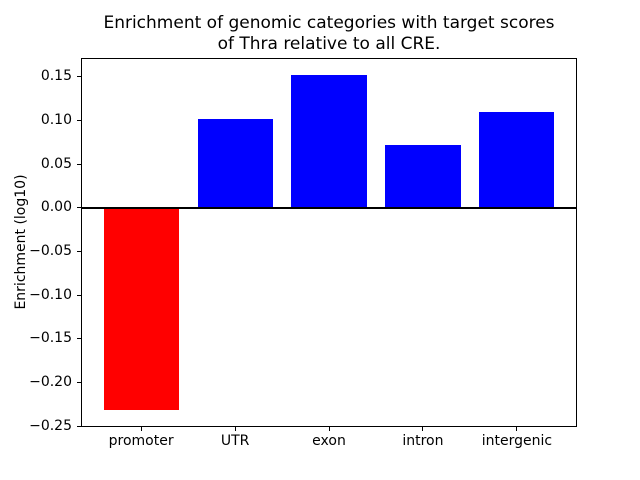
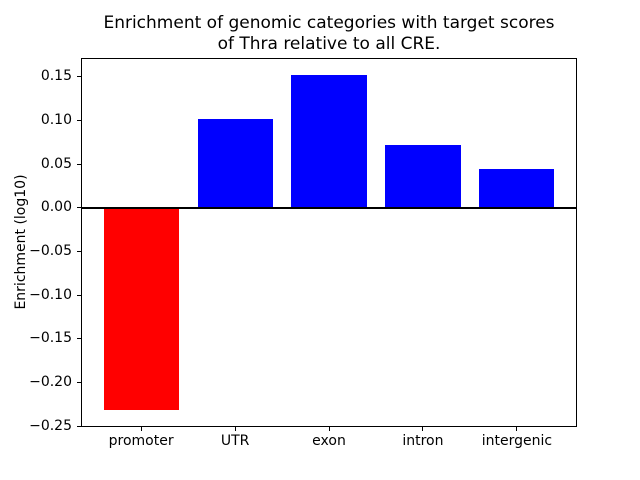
intergenic: 0.11 -> 0.04
